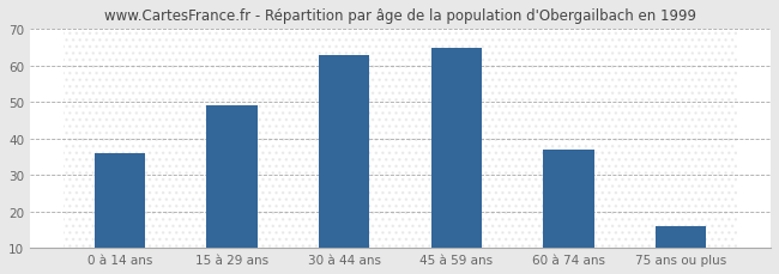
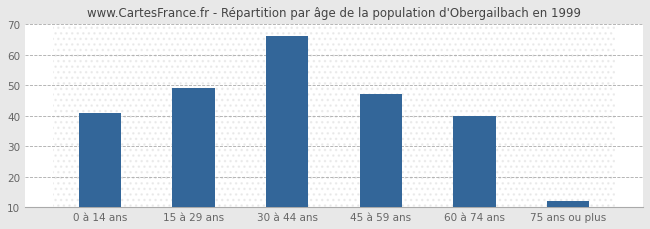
0 à 14 ans: 36 -> 41
30 à 44 ans: 63 -> 66
45 à 59 ans: 65 -> 47
60 à 74 ans: 37 -> 40
75 ans ou plus: 16 -> 12
